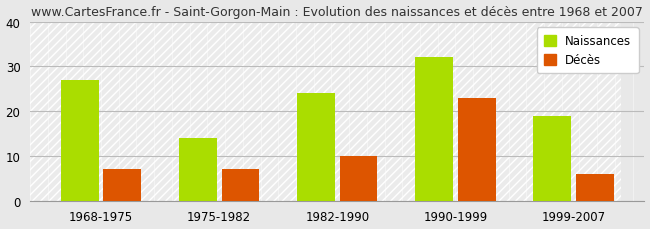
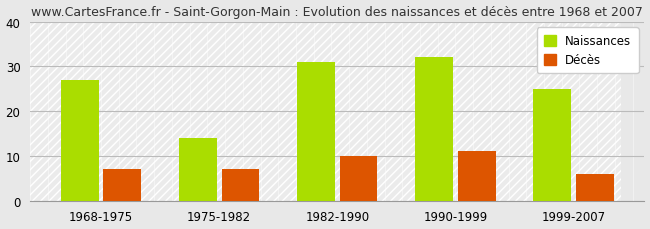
Naissances/1982-1990: 24 -> 31
Décès/1990-1999: 23 -> 11
Naissances/1999-2007: 19 -> 25
